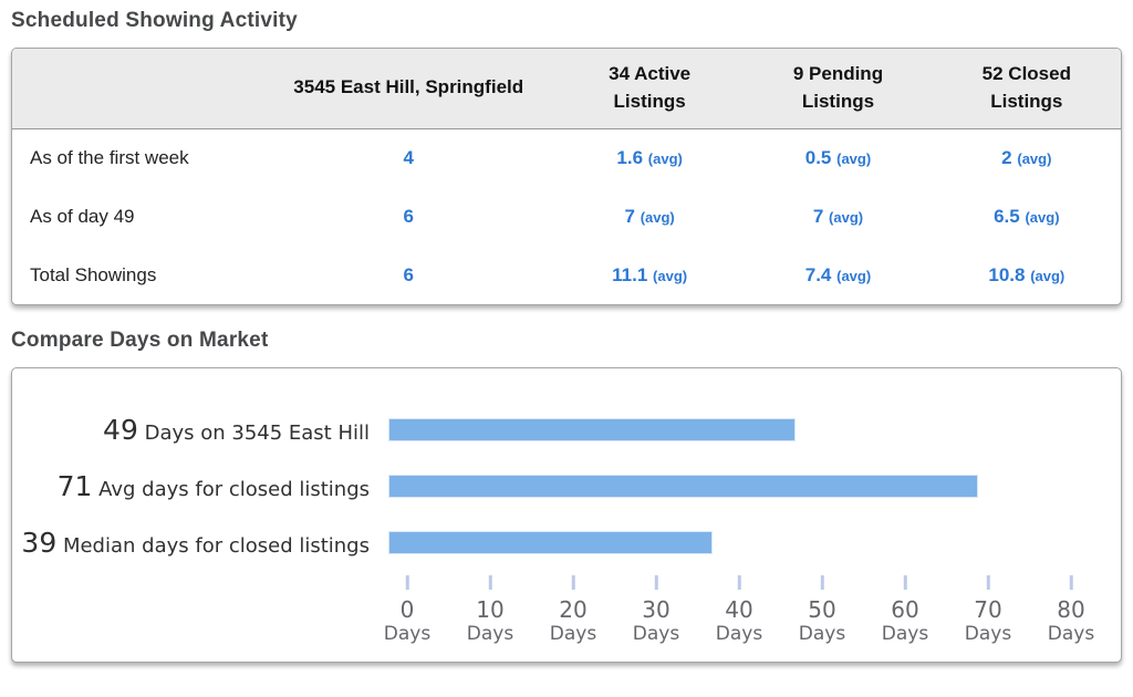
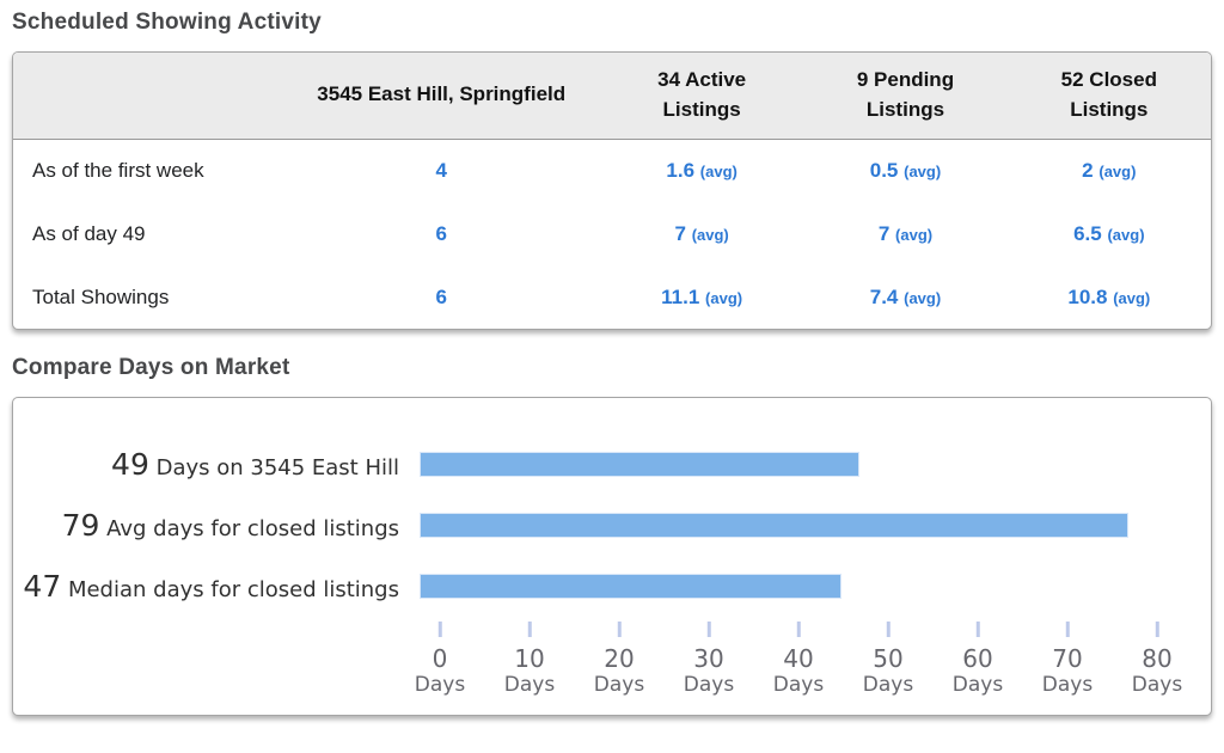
Avg days for closed listings: 71 -> 79
Median days for closed listings: 39 -> 47
